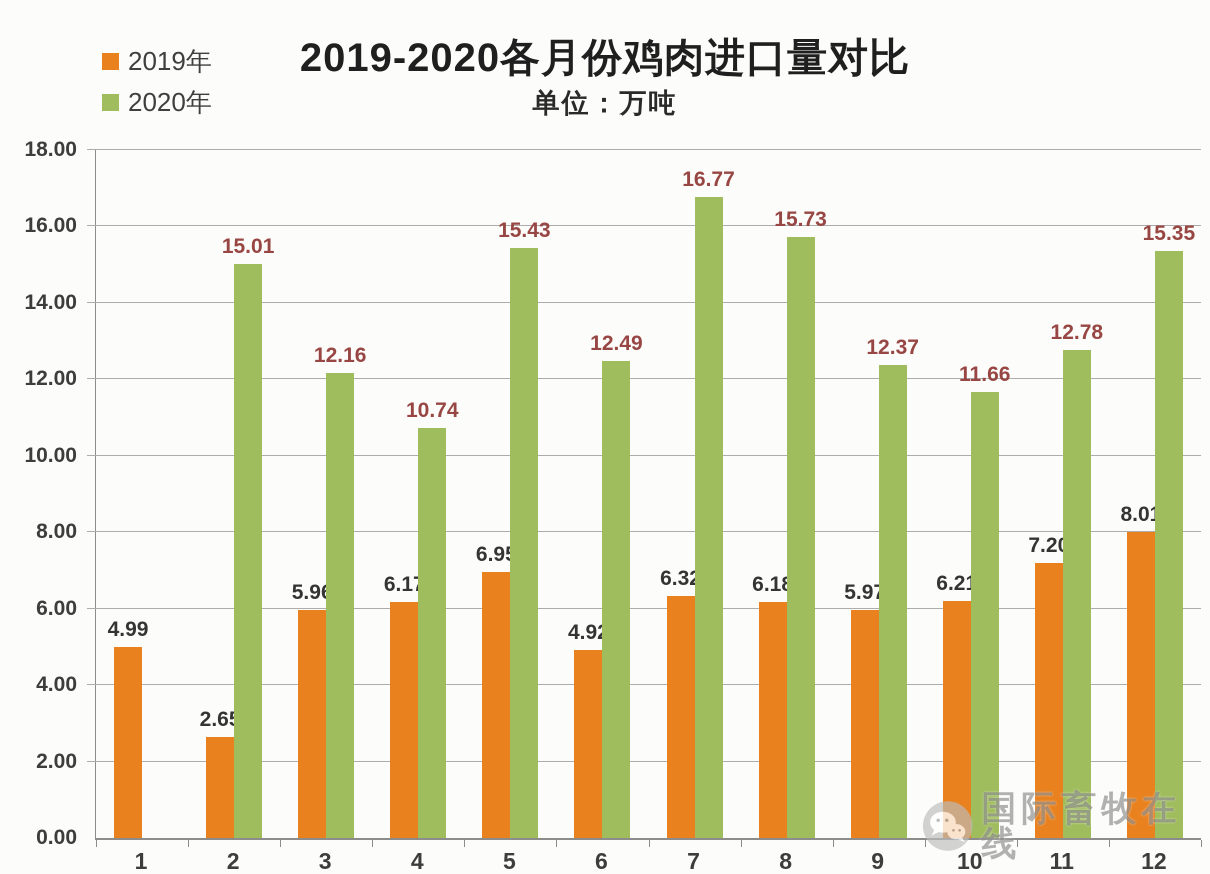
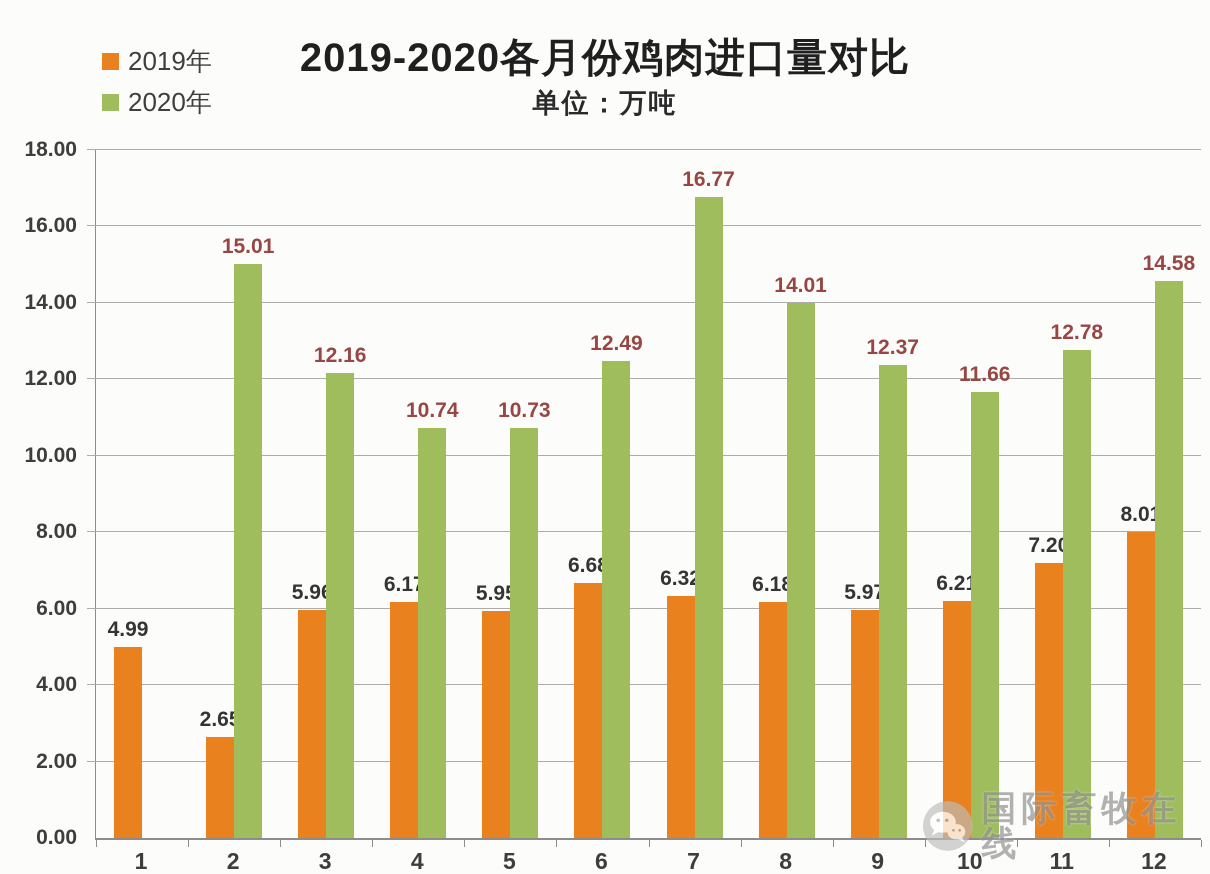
2019年/5: 6.95 -> 5.95
2020年/5: 15.43 -> 10.73
2019年/6: 4.92 -> 6.68
2020年/8: 15.73 -> 14.01
2020年/12: 15.35 -> 14.58
